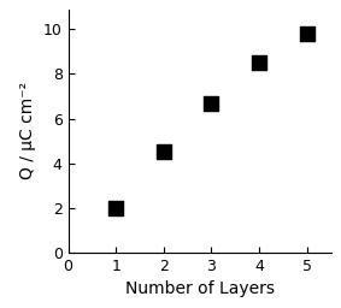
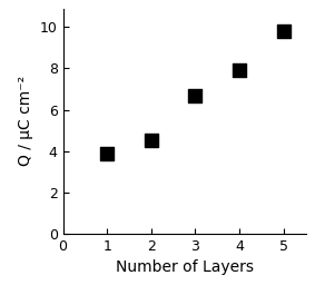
1: 2.0 -> 3.9
4: 8.5 -> 7.9
